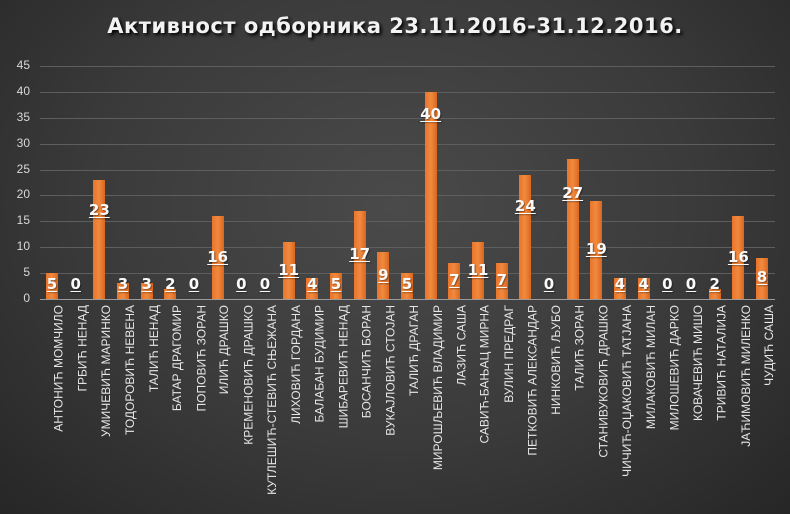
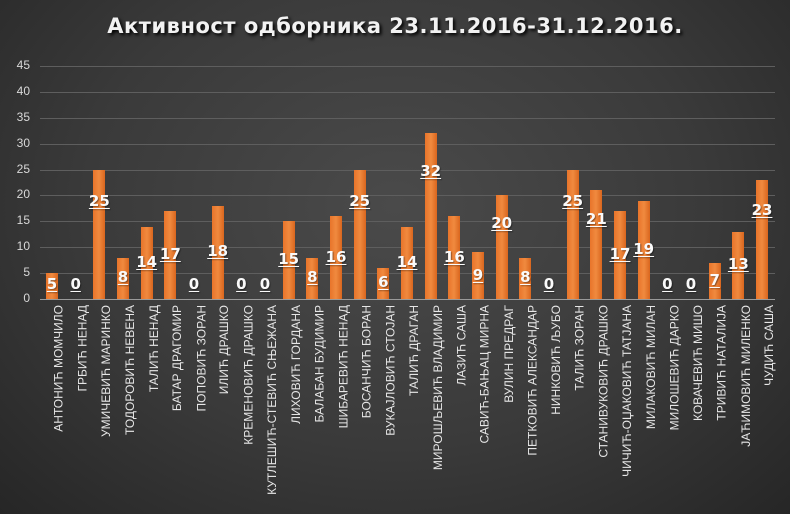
УМИЧЕВИЋ МАРИНКО: 23 -> 25
ТОДОРОВИЋ НЕВЕНА: 3 -> 8
ТАЛИЋ НЕНАД: 3 -> 14
БАТАР ДРАГОМИР: 2 -> 17
ИЛИЋ ДРАШКО: 16 -> 18
ЛИХОВИЋ ГОРДАНА: 11 -> 15
БАЛАБАН БУДИМИР: 4 -> 8
ШИБАРЕВИЋ НЕНАД: 5 -> 16
БОСАНЧИЋ БОРАН: 17 -> 25
ВУКАЈЛОВИЋ СТОЈАН: 9 -> 6
ТАЛИЋ ДРАГАН: 5 -> 14
МИРОШЉЕВИЋ ВЛАДИМИР: 40 -> 32
ЛАЗИЋ САША: 7 -> 16
САВИЋ-БАЊАЦ МИРНА: 11 -> 9
ВУЛИН ПРЕДРАГ: 7 -> 20
ПЕТКОВИЋ АЛЕКСАНДАР: 24 -> 8
ТАЛИЋ ЗОРАН: 27 -> 25
СТАНИВУКОВИЋ ДРАШКО: 19 -> 21
ЧИЧИЋ-ОЏАКОВИЋ ТАТЈАНА: 4 -> 17
МИЛАКОВИЋ МИЛАН: 4 -> 19
ТРИВИЋ НАТАЛИЈА: 2 -> 7
ЈАЋИМОВИЋ МИЛЕНКО: 16 -> 13
ЧУДИЋ САША: 8 -> 23
